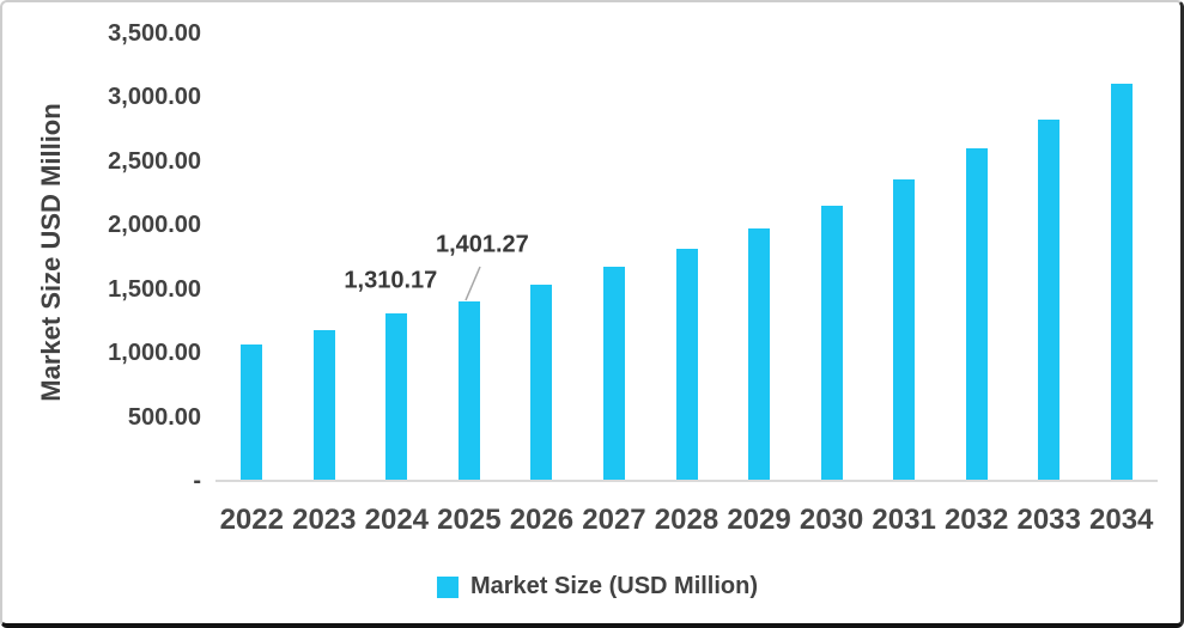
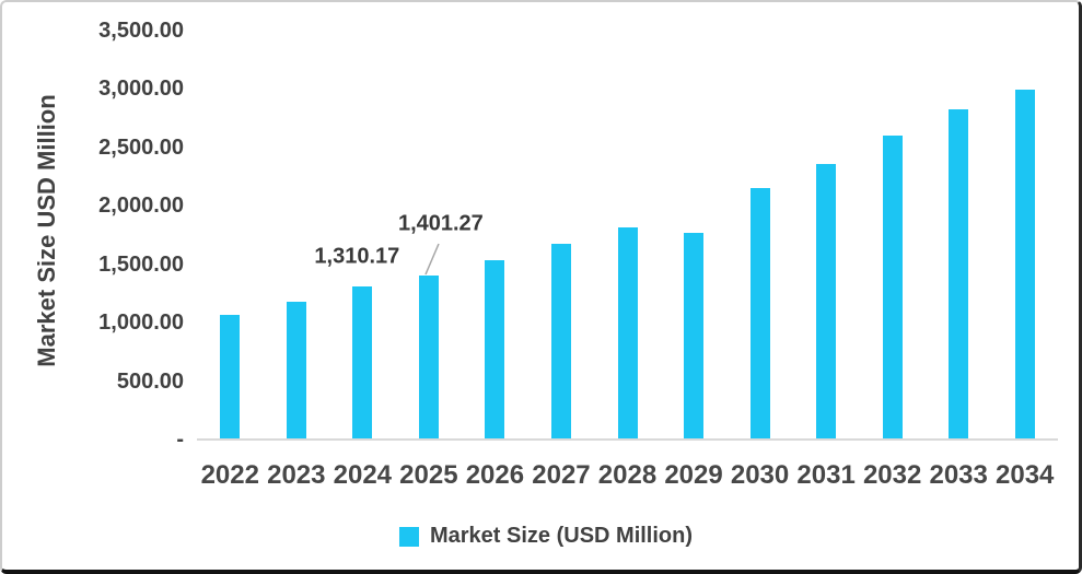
2029: 1980 -> 1770
2034: 3100 -> 2990
